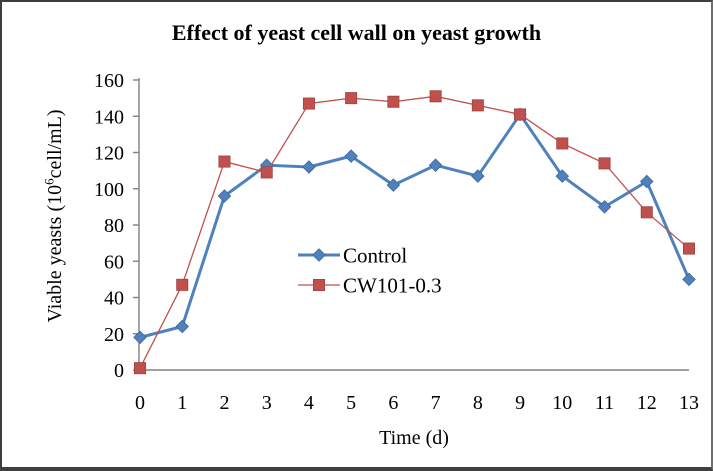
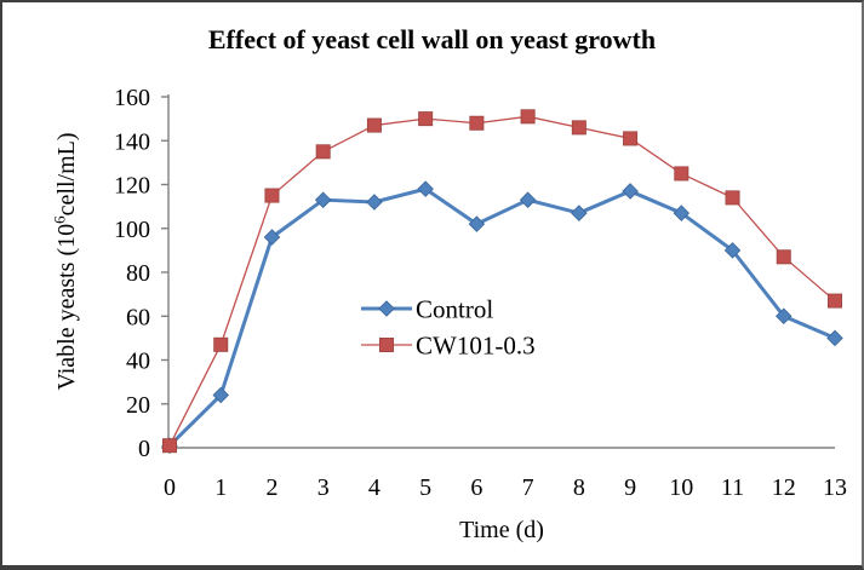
Control/0: 18 -> 1
CW101-0.3/3: 109 -> 135
Control/9: 141 -> 117
Control/12: 104 -> 60
